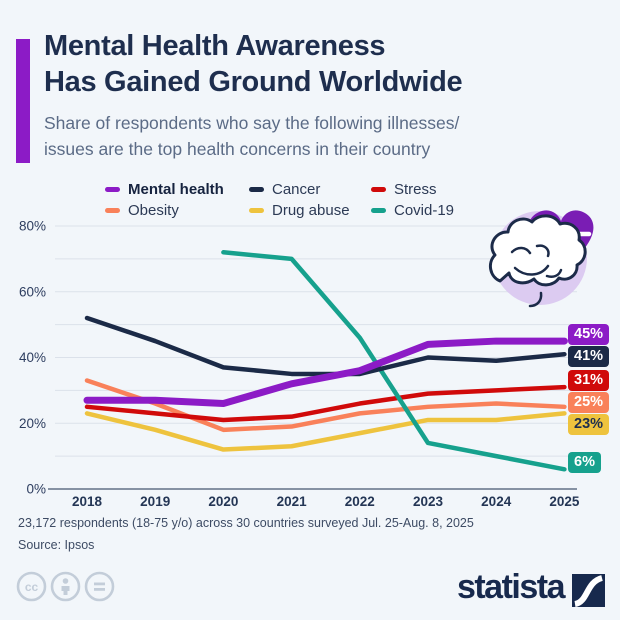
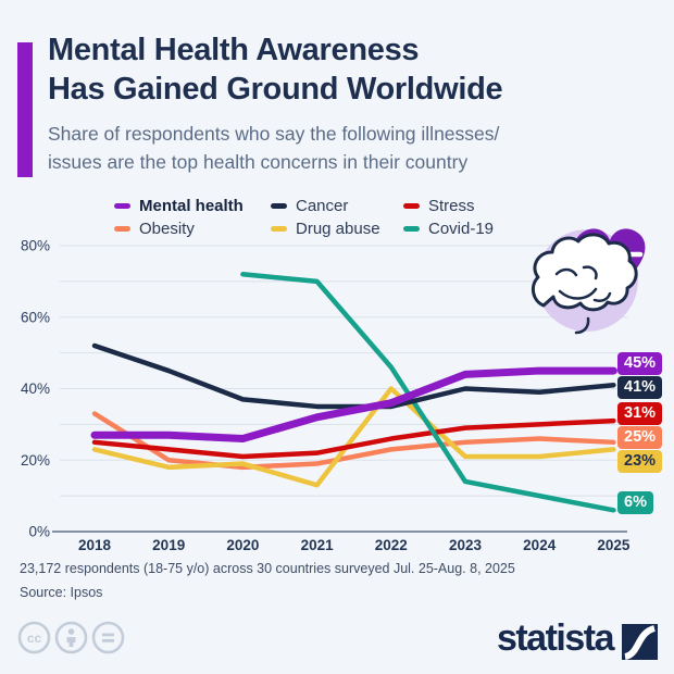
Obesity/2019: 26% -> 20%
Drug abuse/2020: 12% -> 19%
Drug abuse/2022: 17% -> 40%
